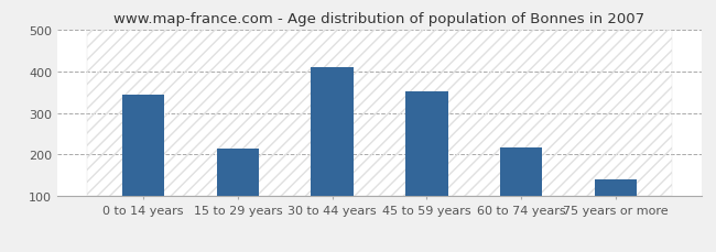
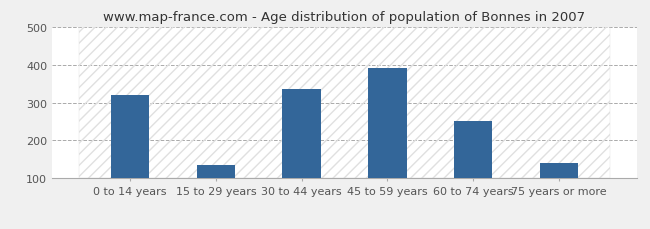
0 to 14 years: 344 -> 320
15 to 29 years: 215 -> 135
30 to 44 years: 410 -> 335
45 to 59 years: 351 -> 390
60 to 74 years: 218 -> 250
